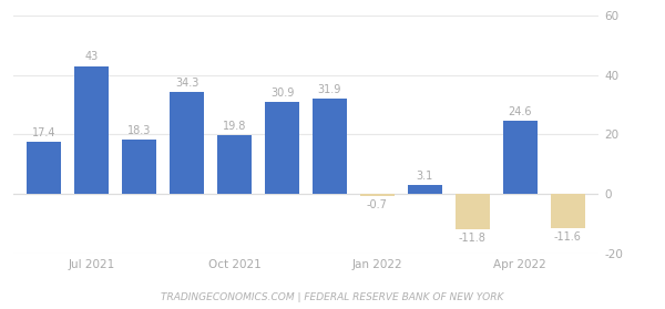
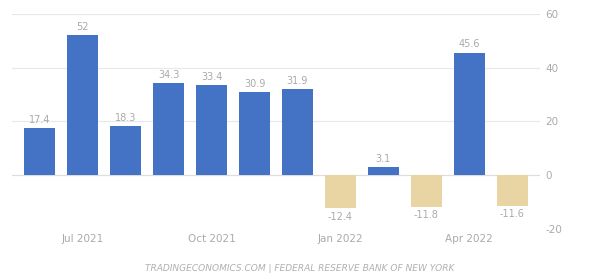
Jul 2021: 43 -> 52
Oct 2021: 19.8 -> 33.4
Jan 2022: -0.7 -> -12.4
Apr 2022: 24.6 -> 45.6
